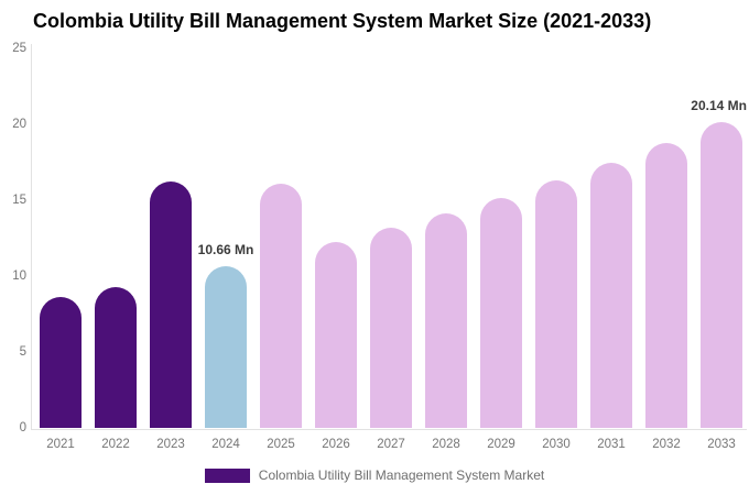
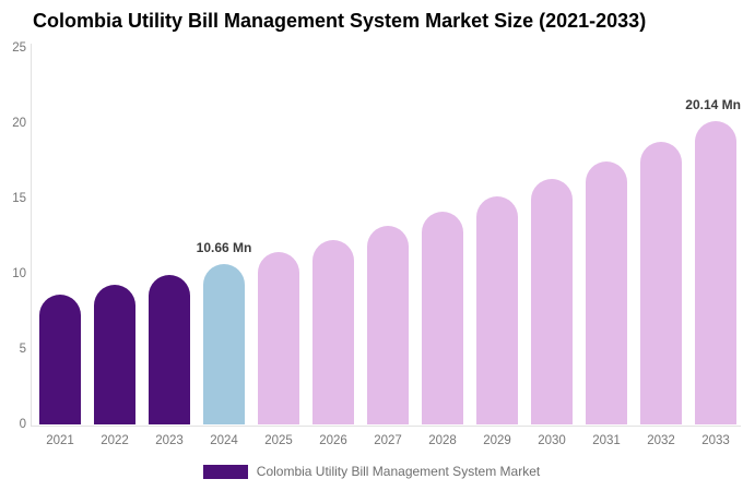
2023: 16.2 -> 9.9
2025: 16.1 -> 11.4
